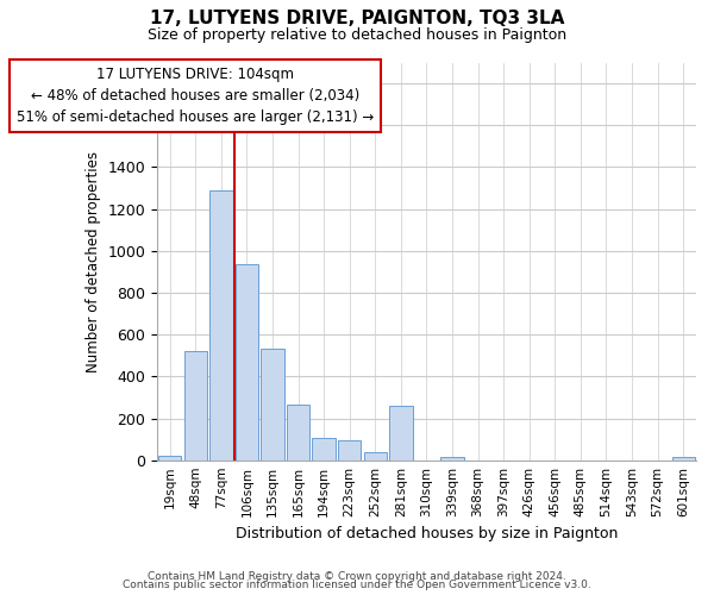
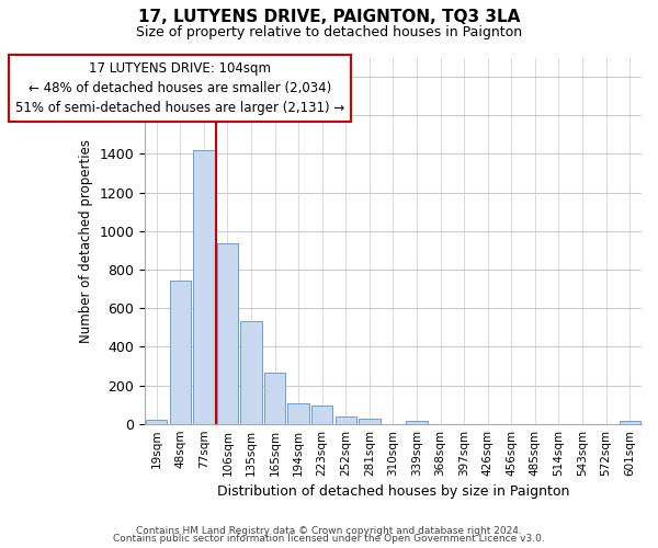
48sqm: 520 -> 740
77sqm: 1290 -> 1420
281sqm: 260 -> 30
